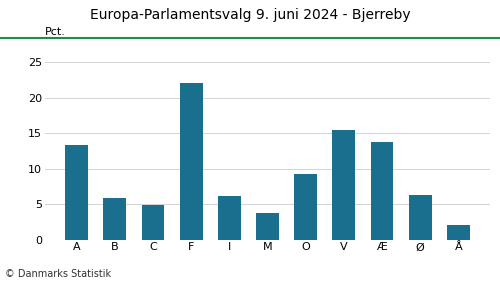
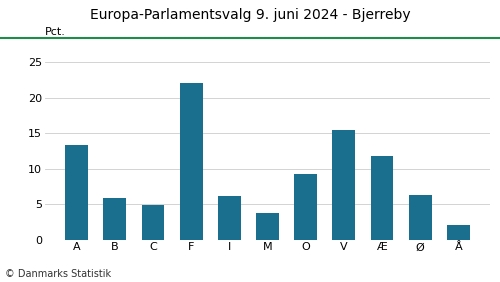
Æ: 13.8 -> 11.8
